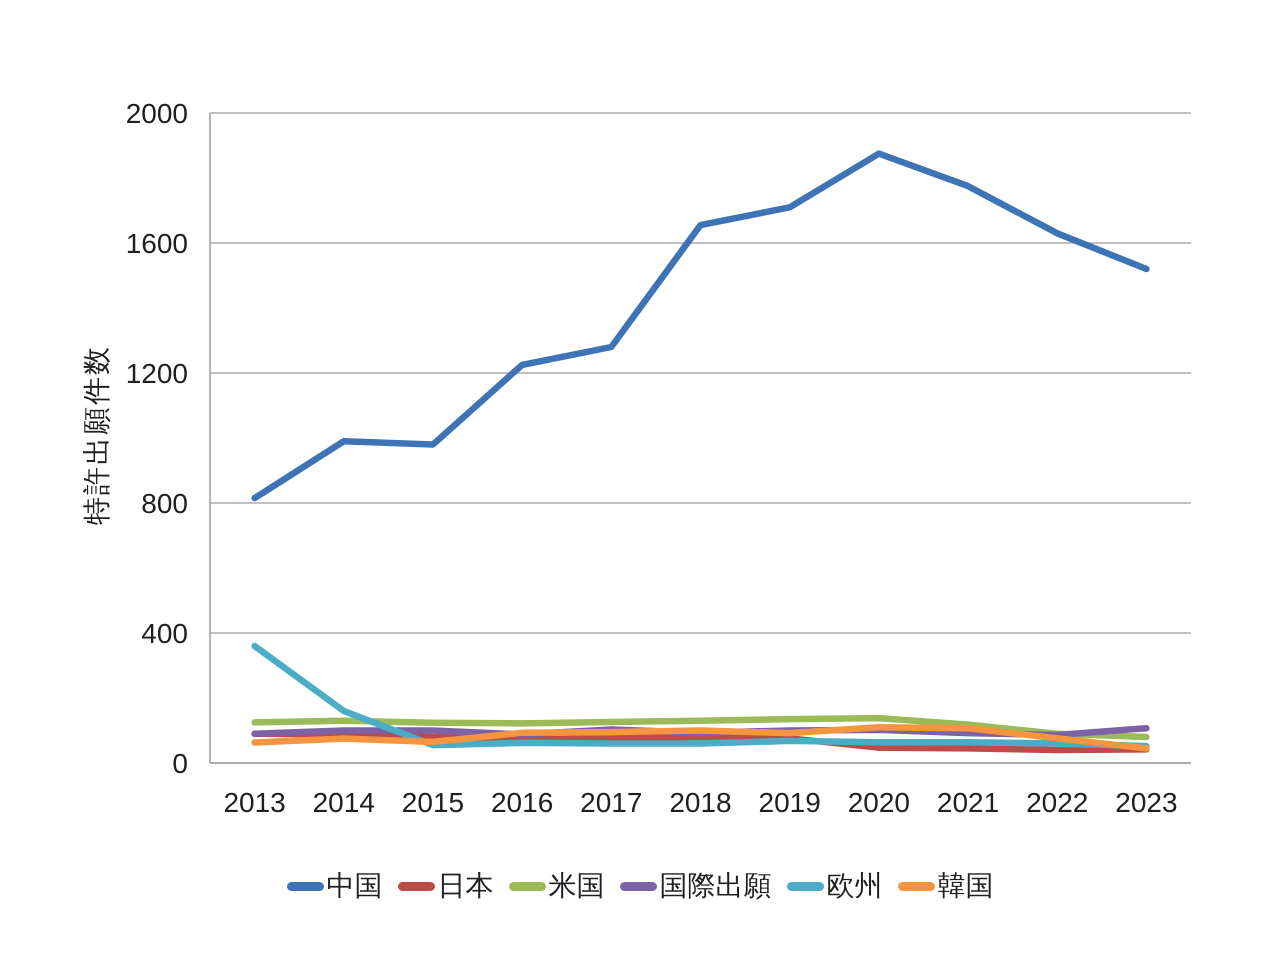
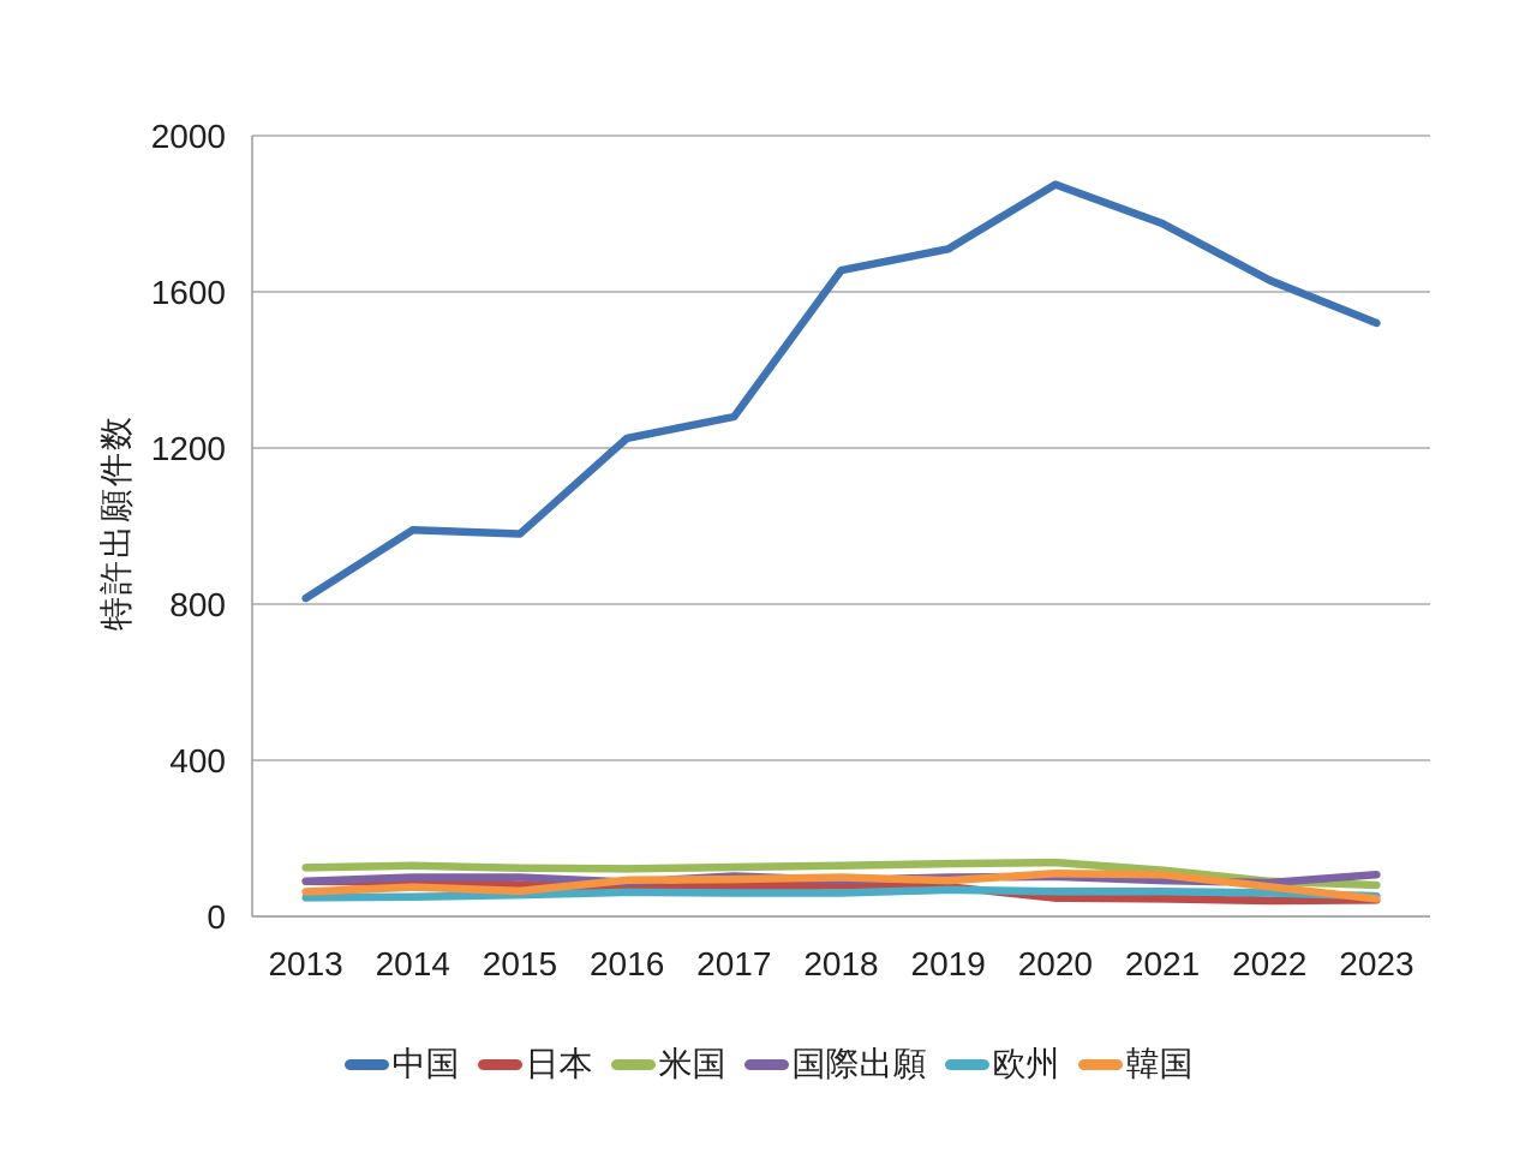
欧州/2013: 360 -> 50
欧州/2014: 160 -> 50
